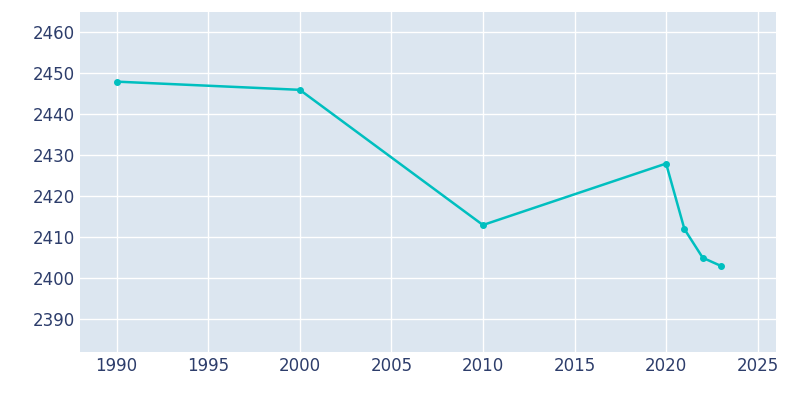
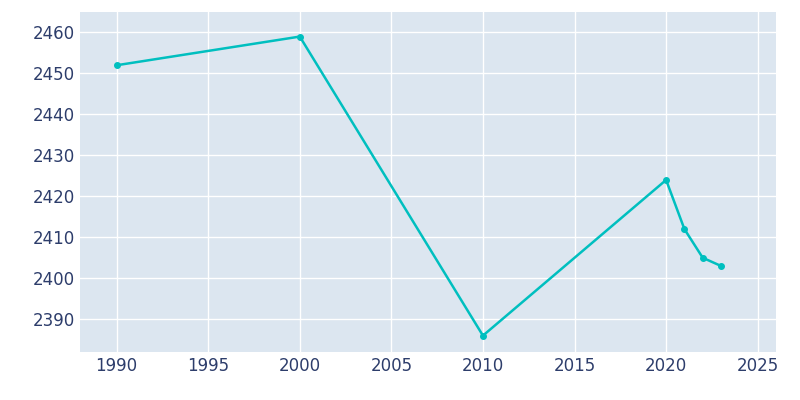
1990: 2448 -> 2452
2000: 2446 -> 2459
2010: 2413 -> 2386
2020: 2428 -> 2424
